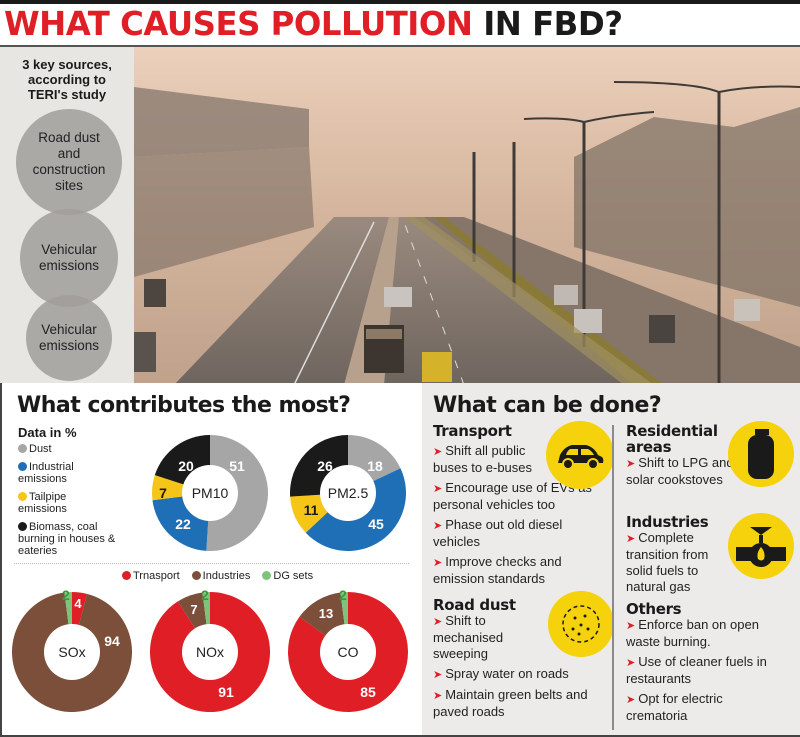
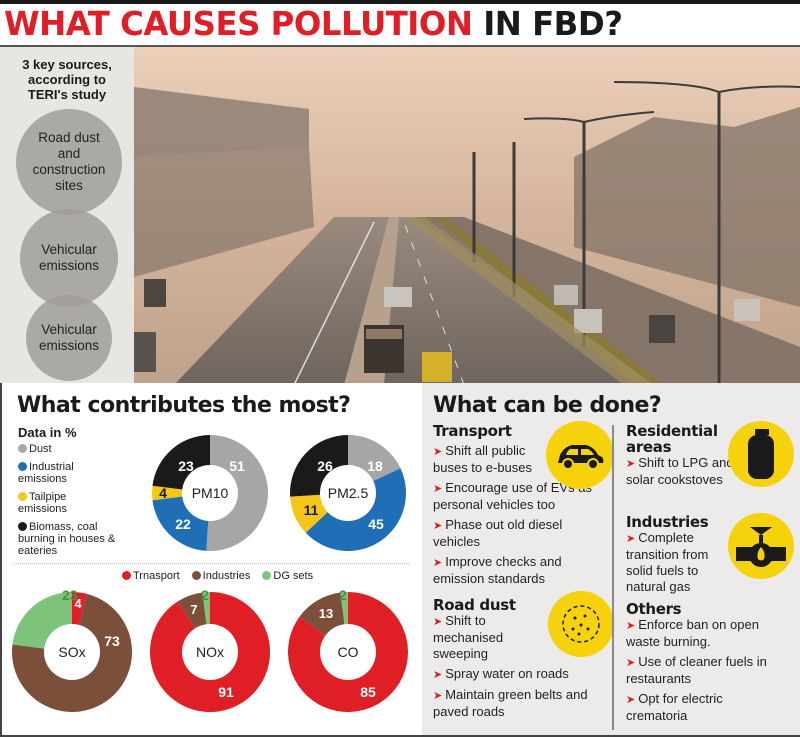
PM10/Tailpipe emissions: 7 -> 4
PM10/Biomass, coal burning in houses & eateries: 20 -> 23
SOx/Industries: 94 -> 73
SOx/DG sets: 2 -> 23
